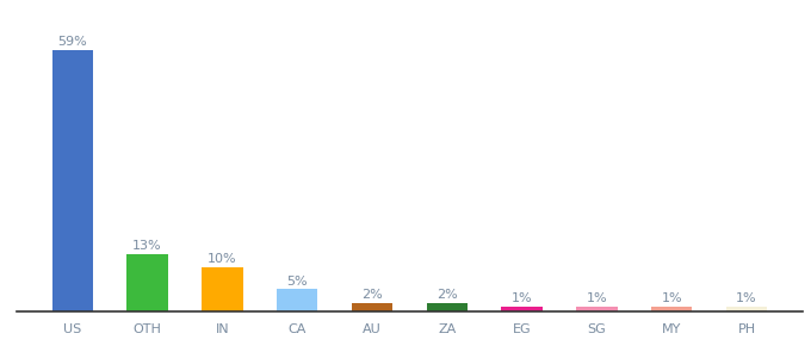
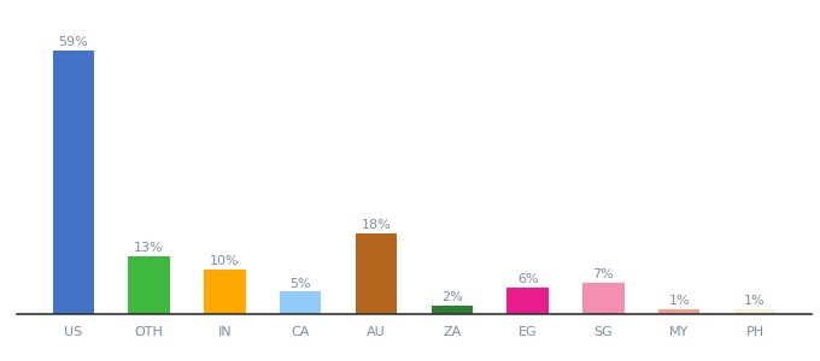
AU: 2% -> 18%
EG: 1% -> 6%
SG: 1% -> 7%
